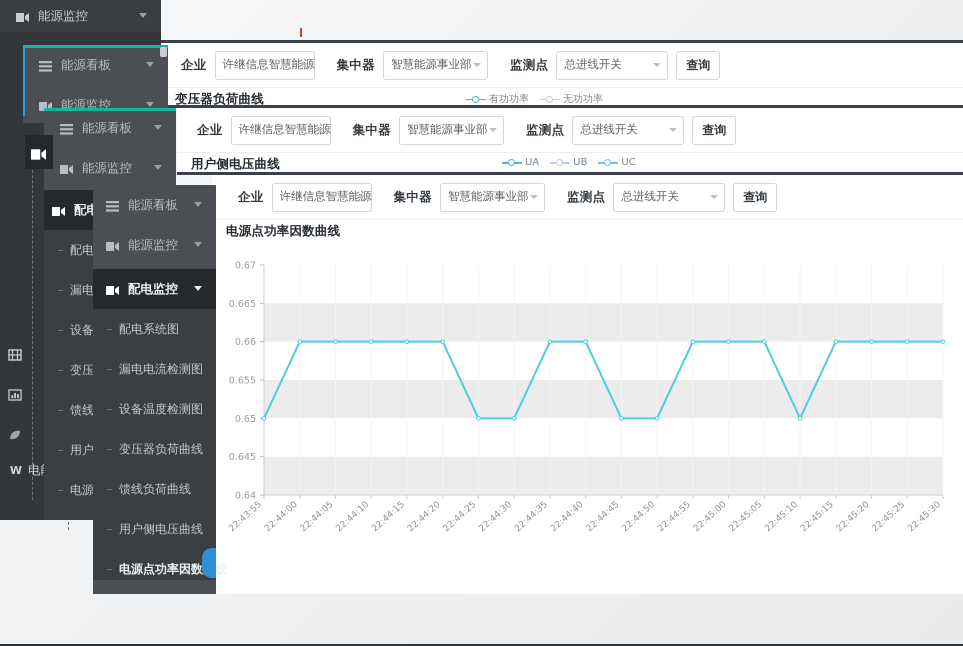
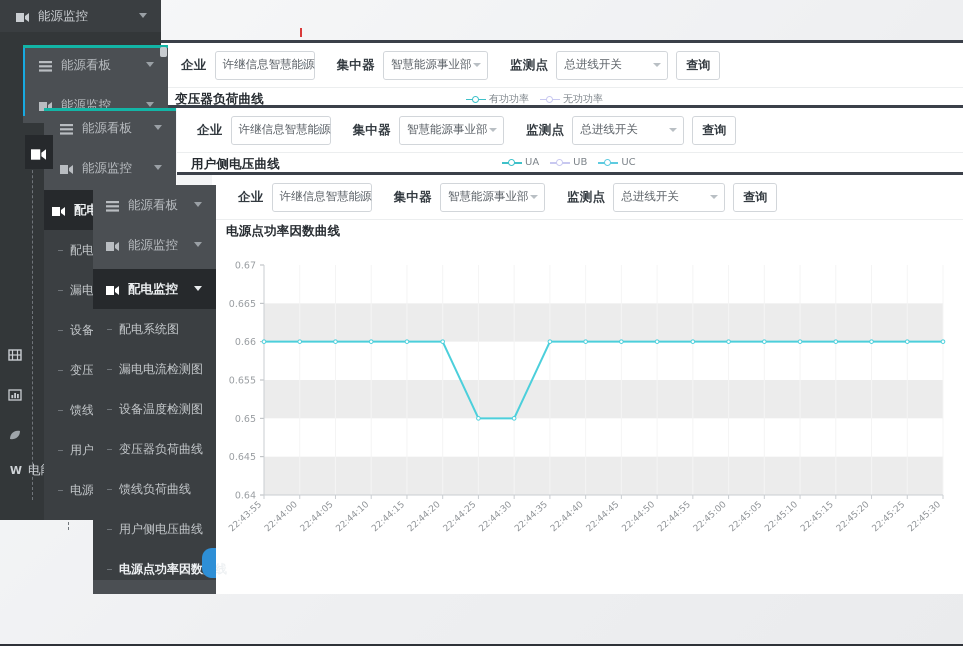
22:43:55: 0.65 -> 0.66
22:44:45: 0.65 -> 0.66
22:44:50: 0.65 -> 0.66
22:45:10: 0.65 -> 0.66
